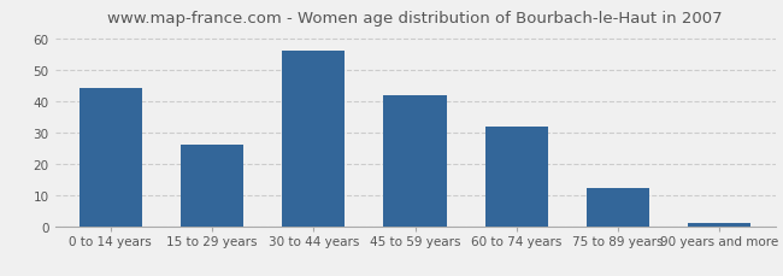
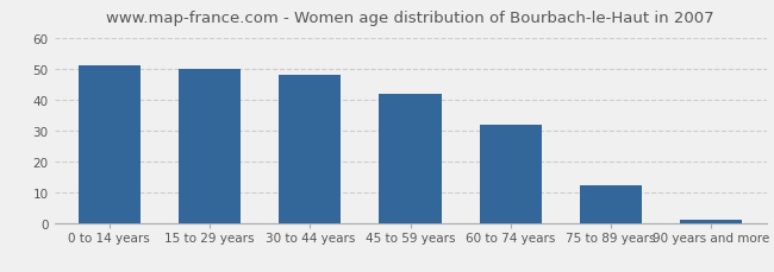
0 to 14 years: 44 -> 51
15 to 29 years: 26 -> 50
30 to 44 years: 56 -> 48
